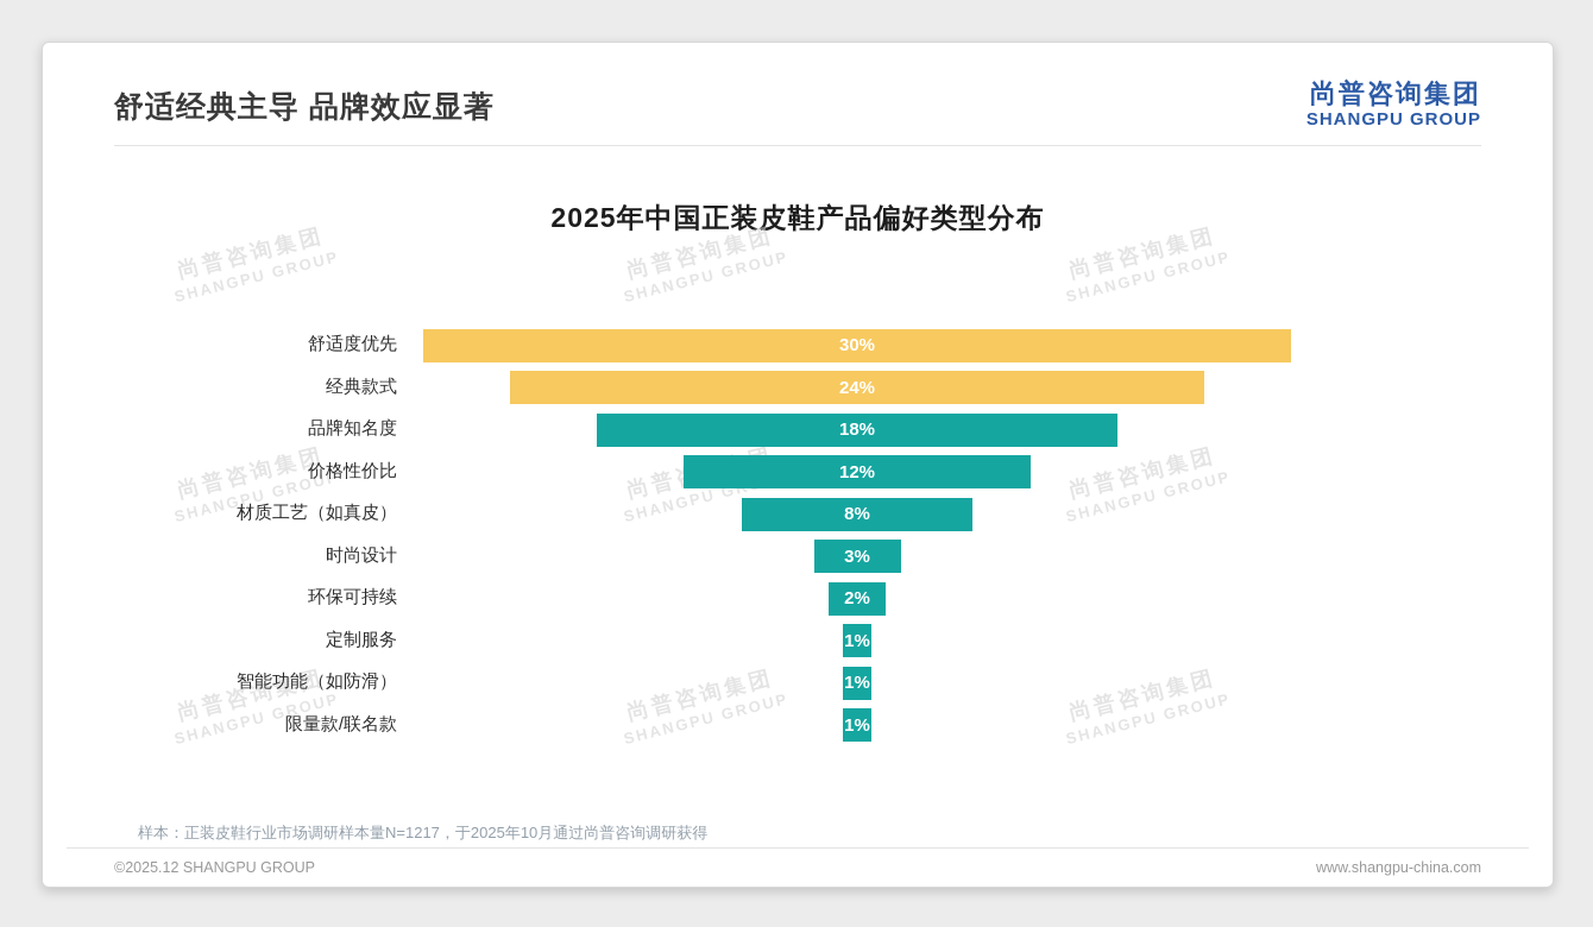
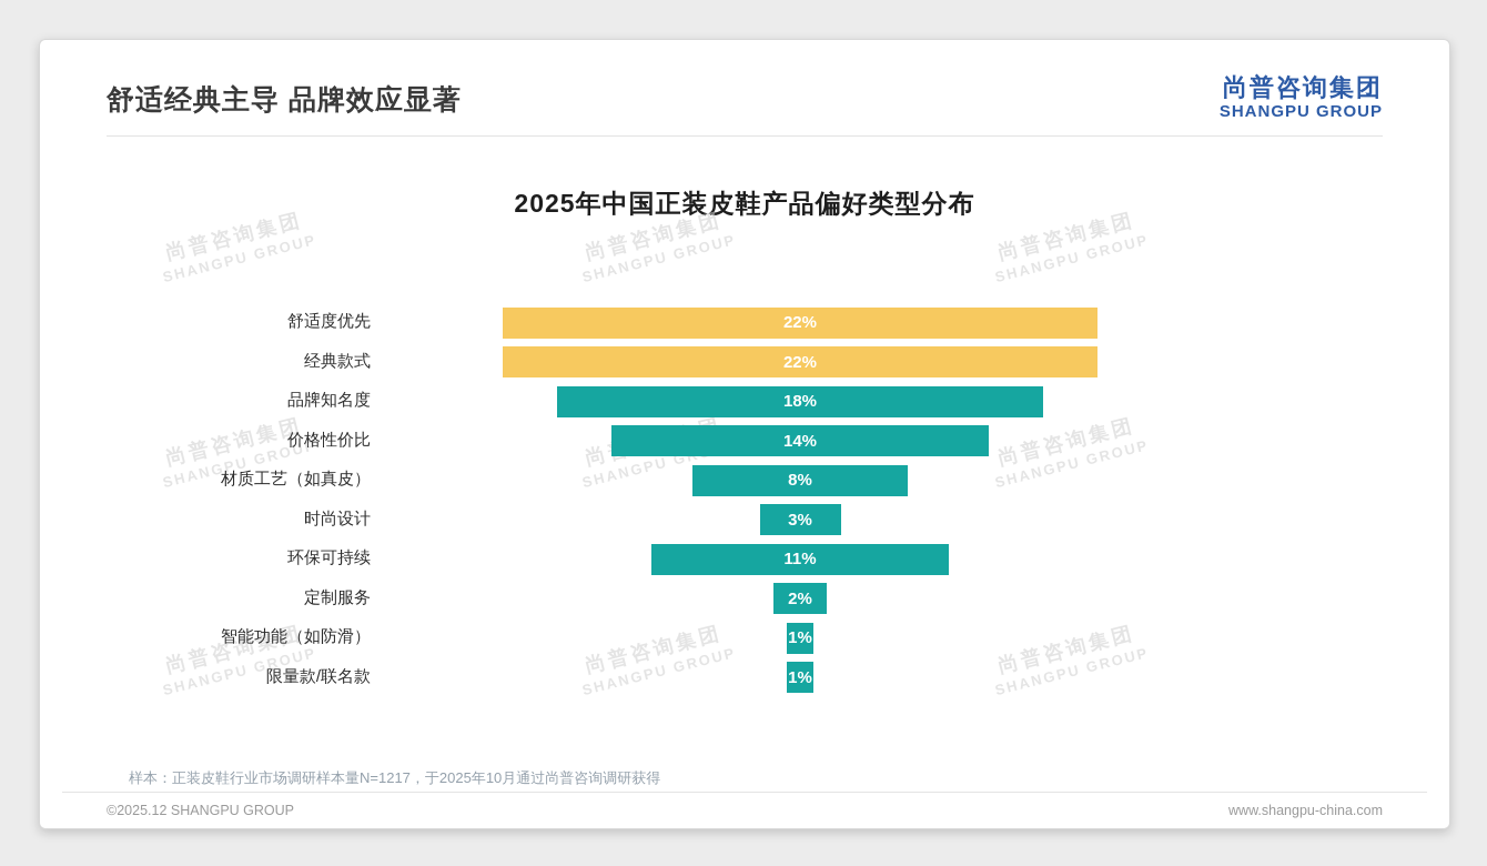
舒适度优先: 30% -> 22%
经典款式: 24% -> 22%
价格性价比: 12% -> 14%
环保可持续: 2% -> 11%
定制服务: 1% -> 2%
